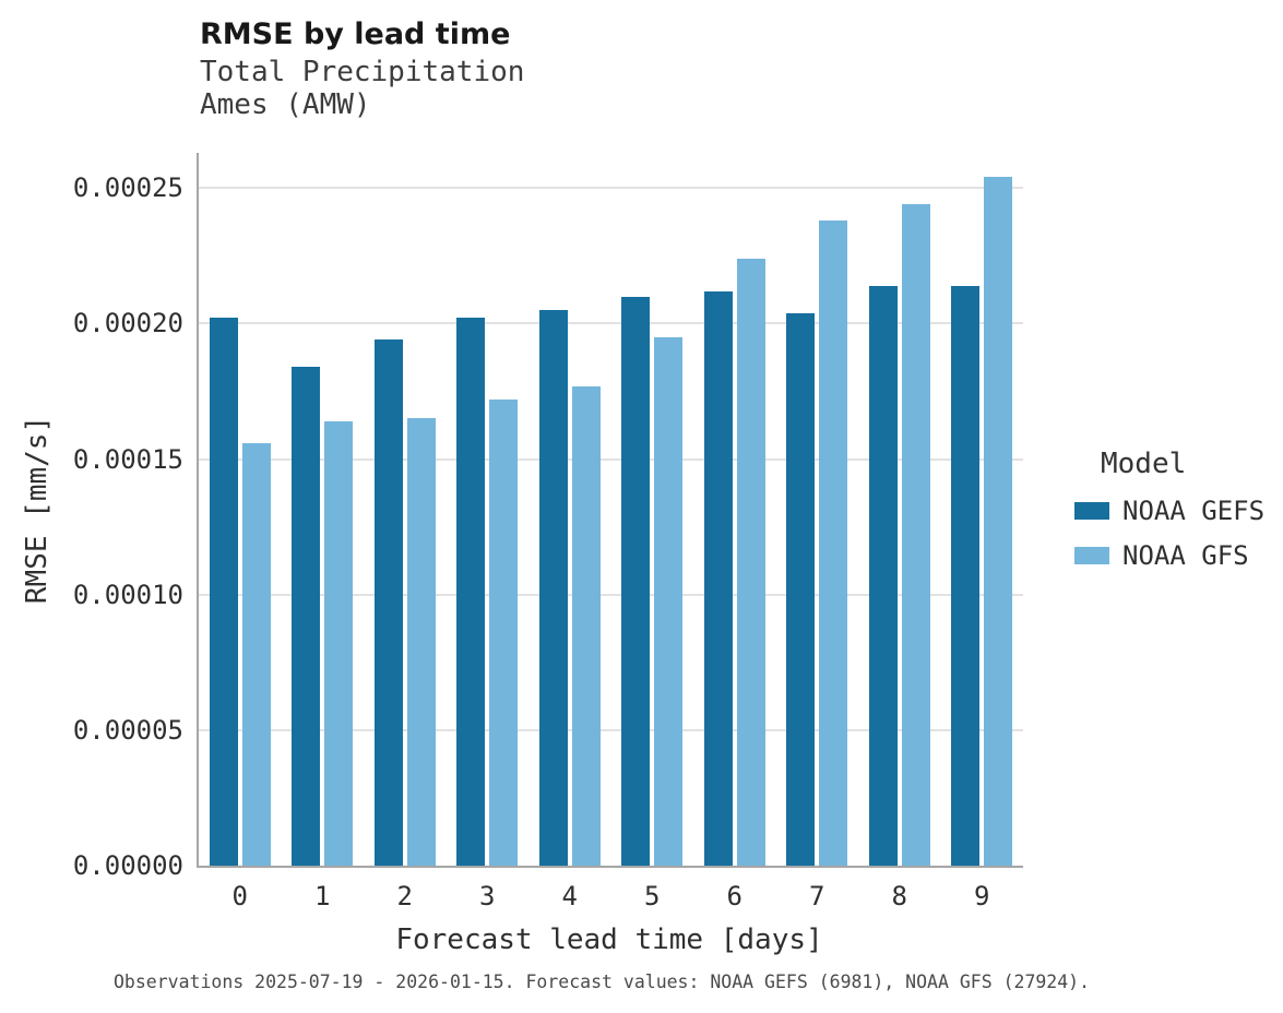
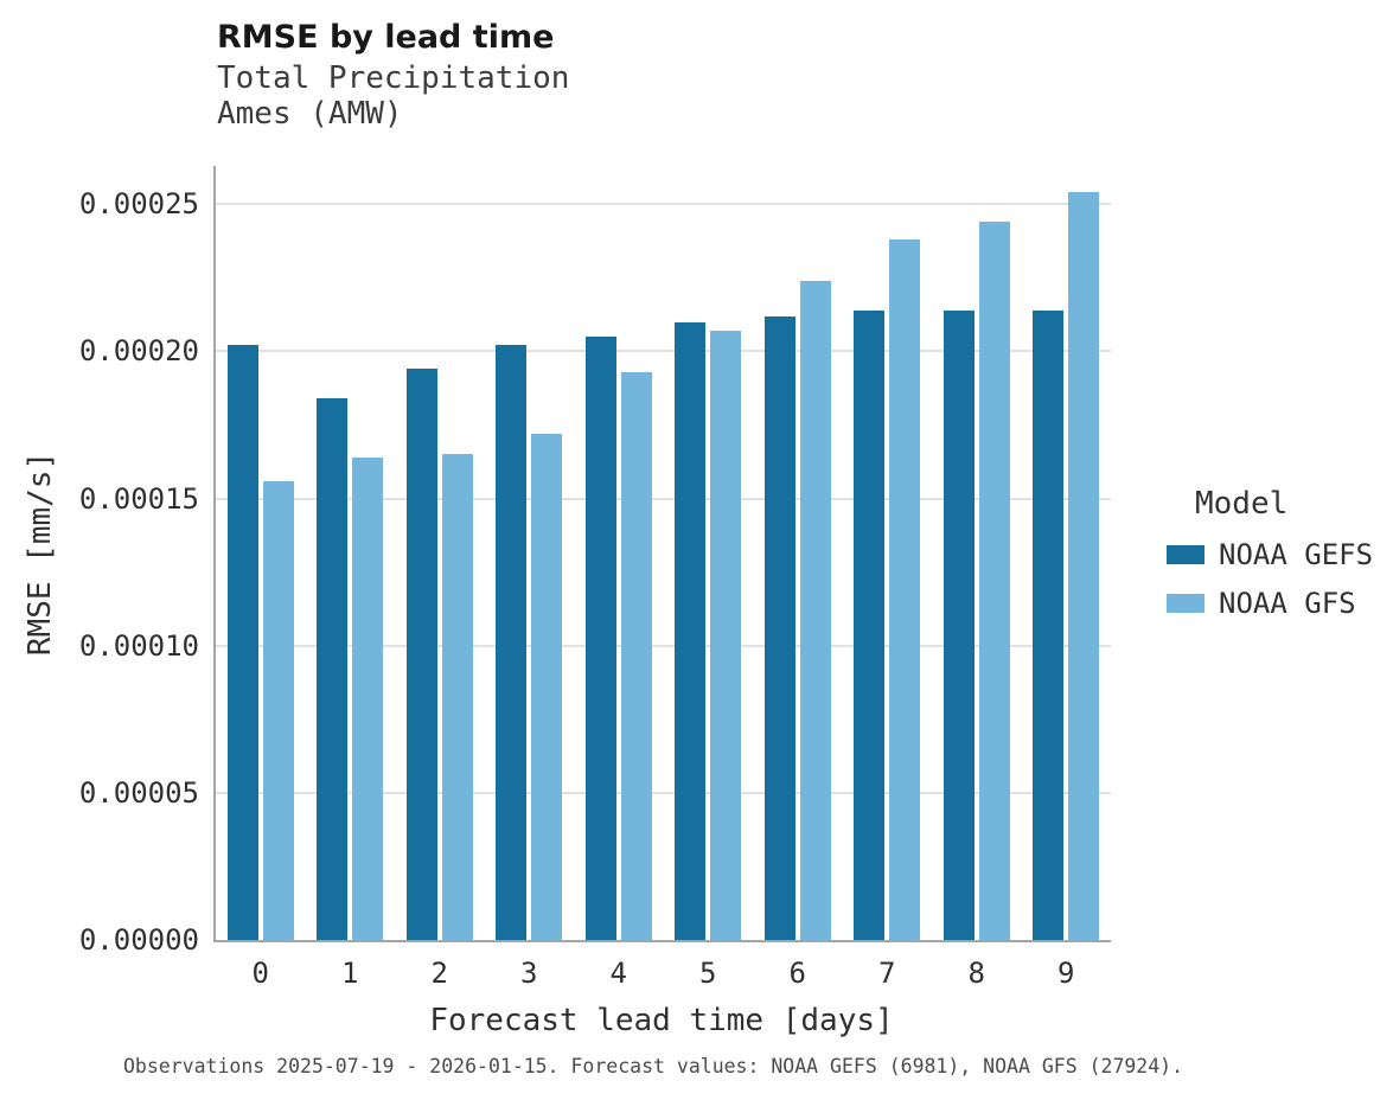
NOAA GFS/4: 0.000177 -> 0.000193
NOAA GFS/5: 0.000195 -> 0.000207
NOAA GEFS/7: 0.000204 -> 0.000214
